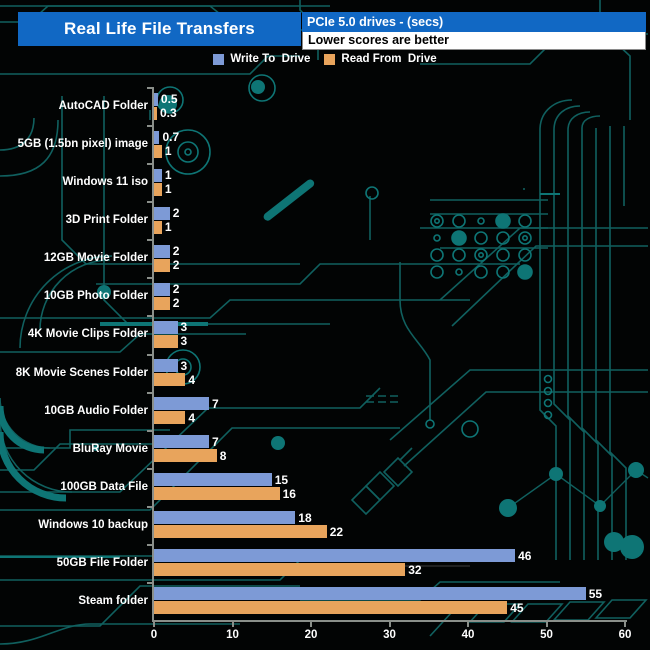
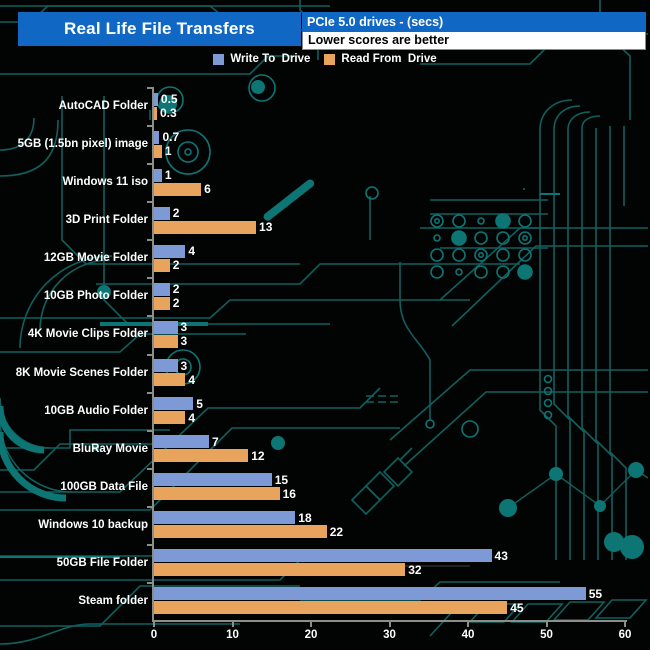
Read From Drive/Windows 11 iso: 1 -> 6
Read From Drive/3D Print Folder: 1 -> 13
Write To Drive/12GB Movie Folder: 2 -> 4
Write To Drive/10GB Audio Folder: 7 -> 5
Read From Drive/BluRay Movie: 8 -> 12
Write To Drive/50GB File Folder: 46 -> 43
